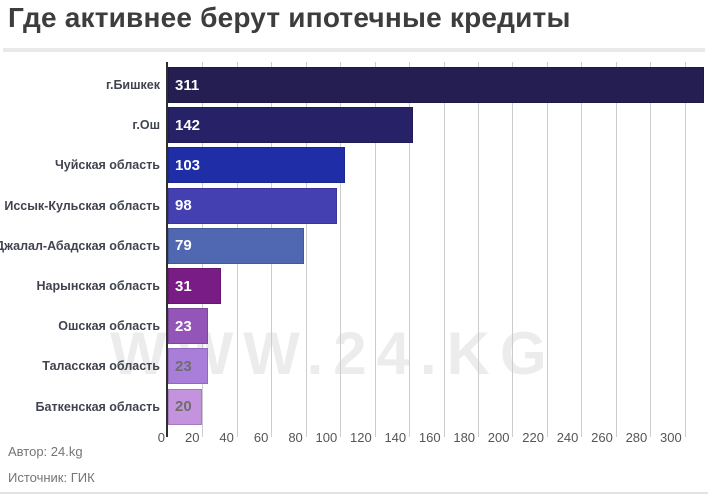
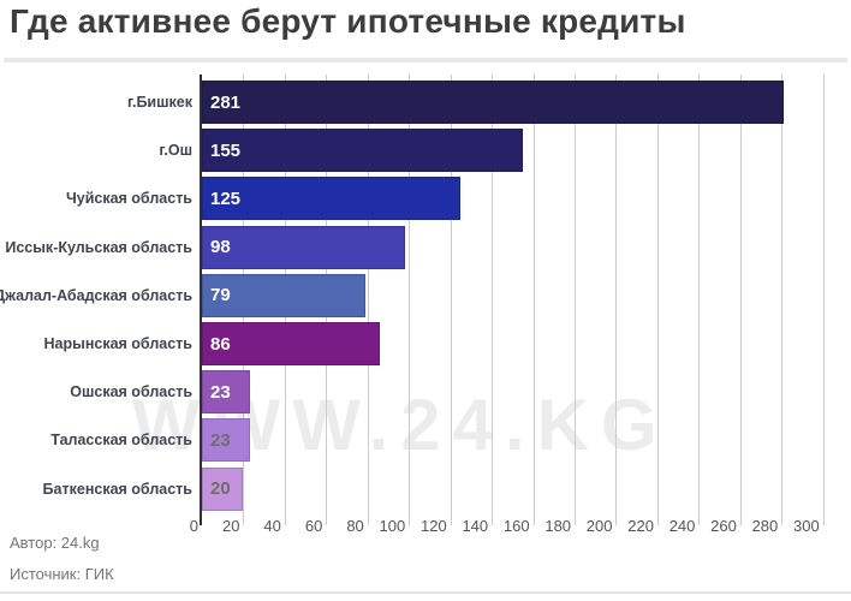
г.Бишкек: 311 -> 281
г.Ош: 142 -> 155
Чуйская область: 103 -> 125
Нарынская область: 31 -> 86
